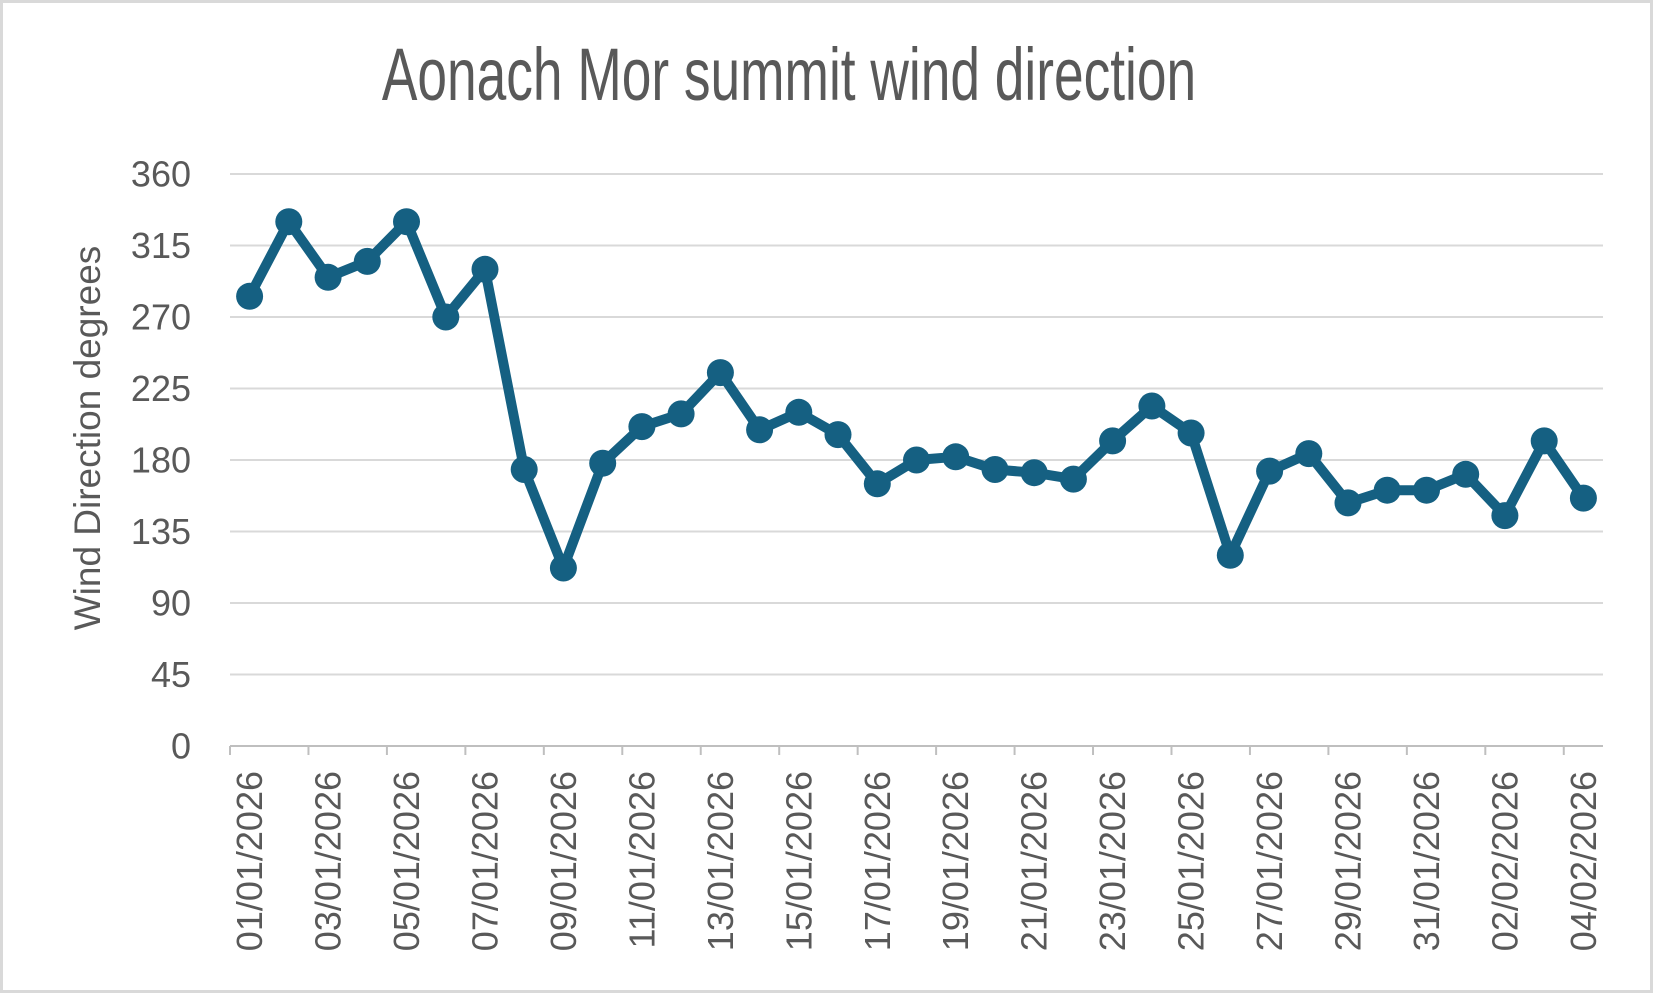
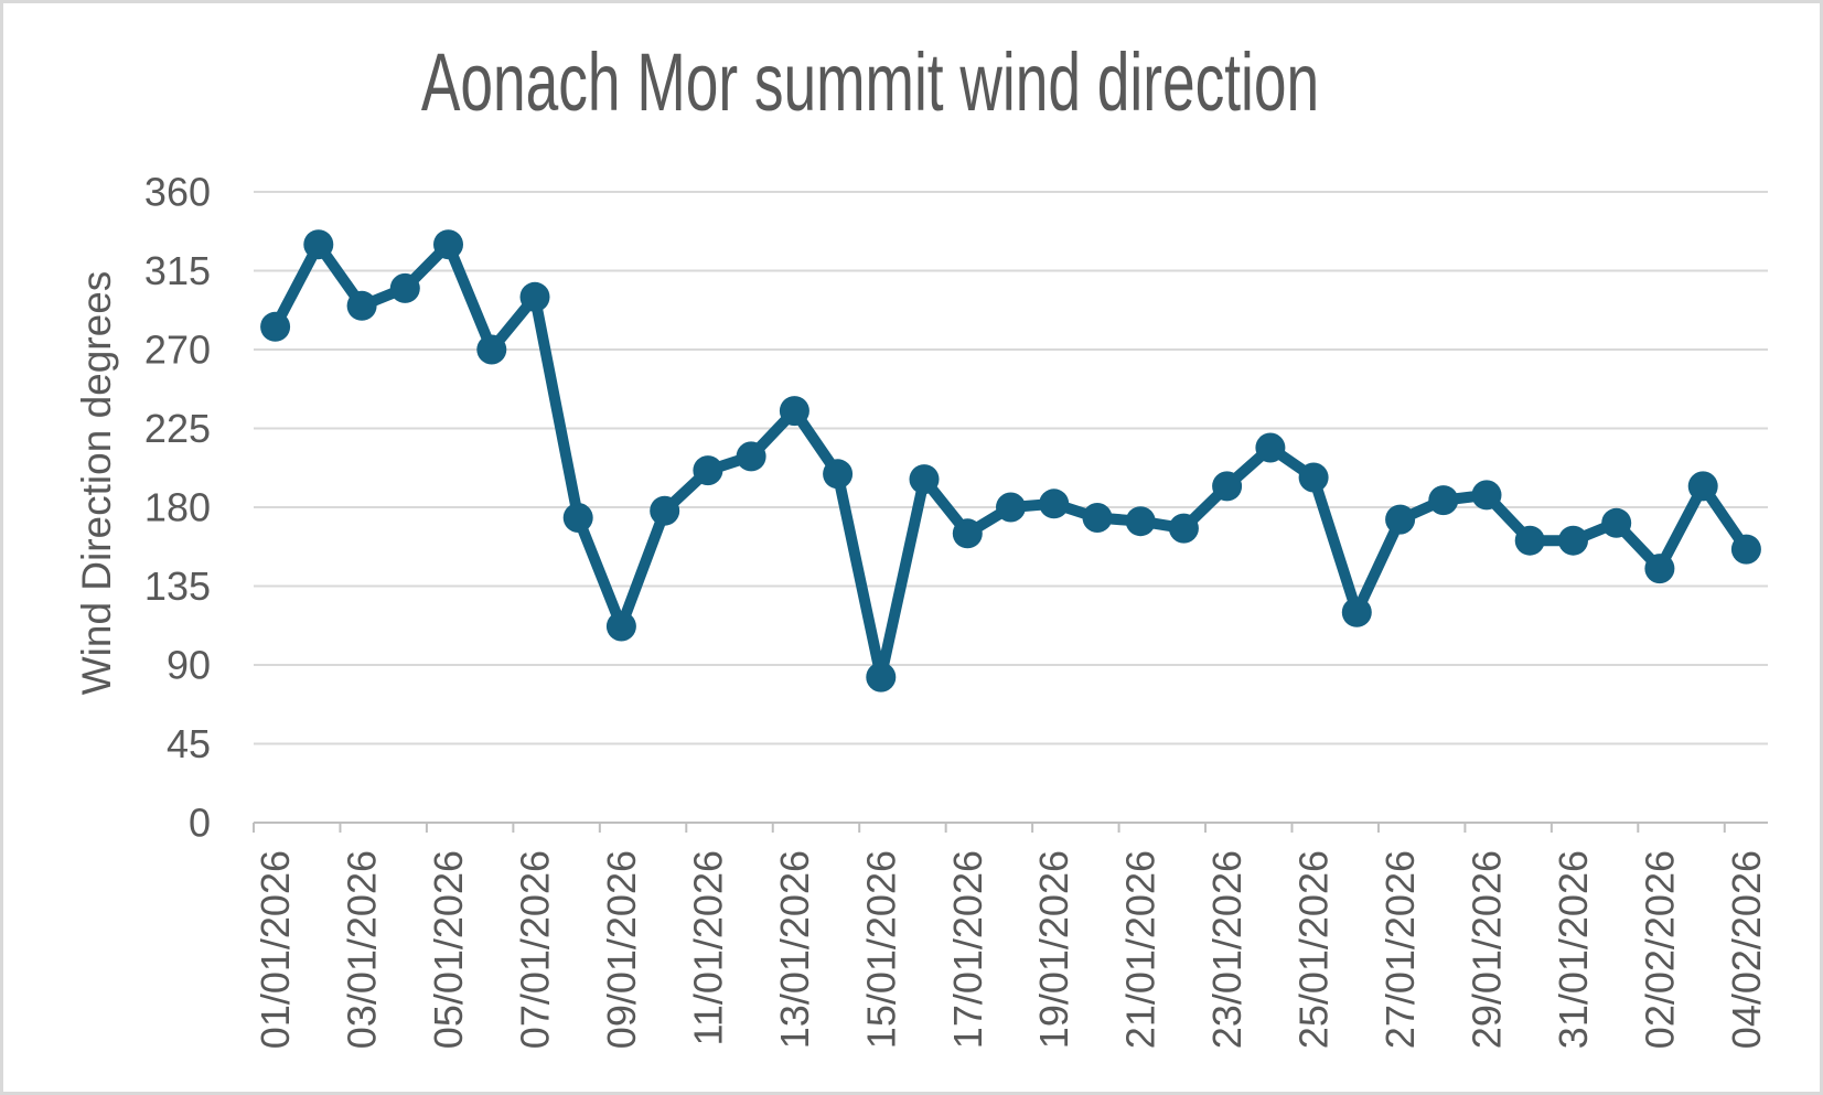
15/01/2026: 210 -> 83
29/01/2026: 153 -> 187
